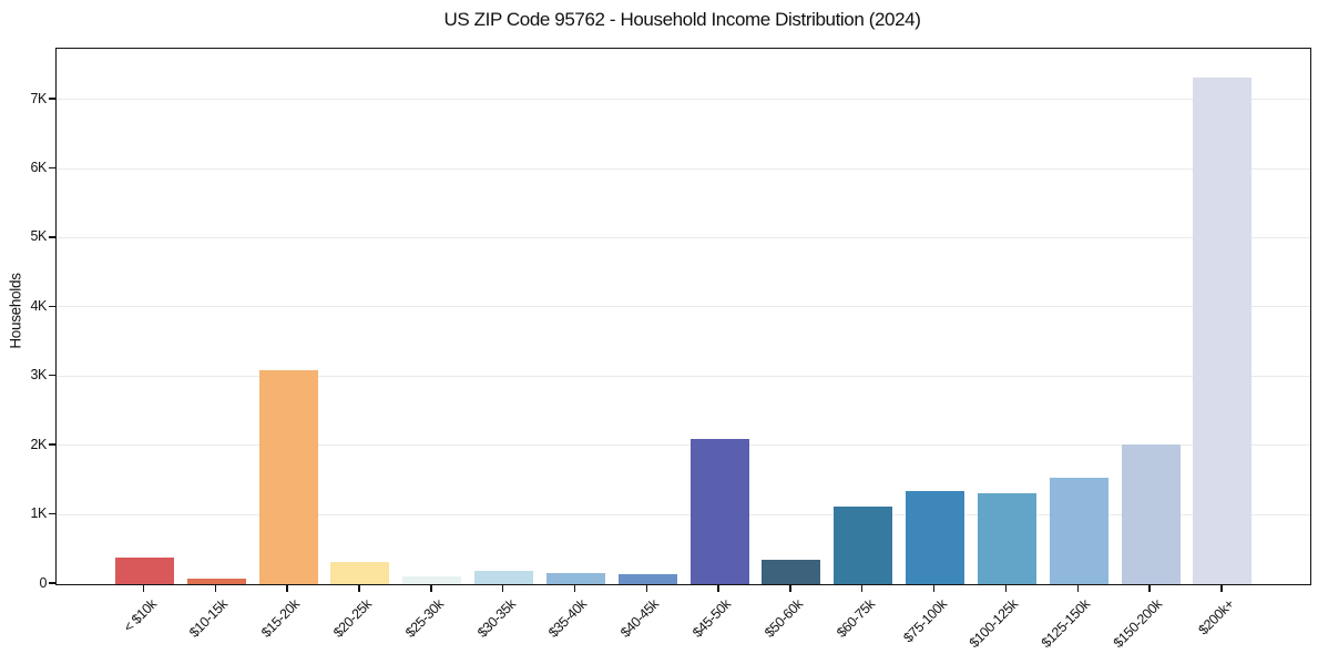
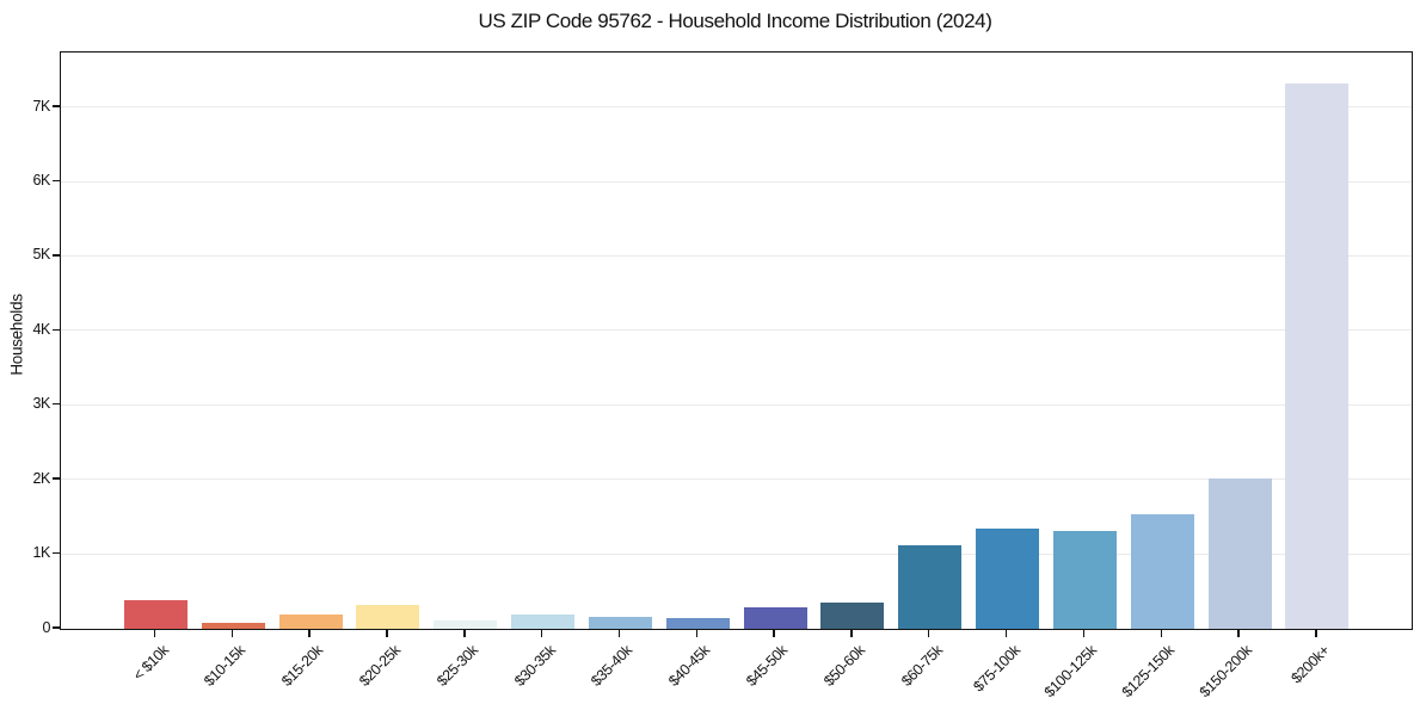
$15-20k: 3.1K -> 0.2K
$45-50k: 2.1K -> 0.3K
